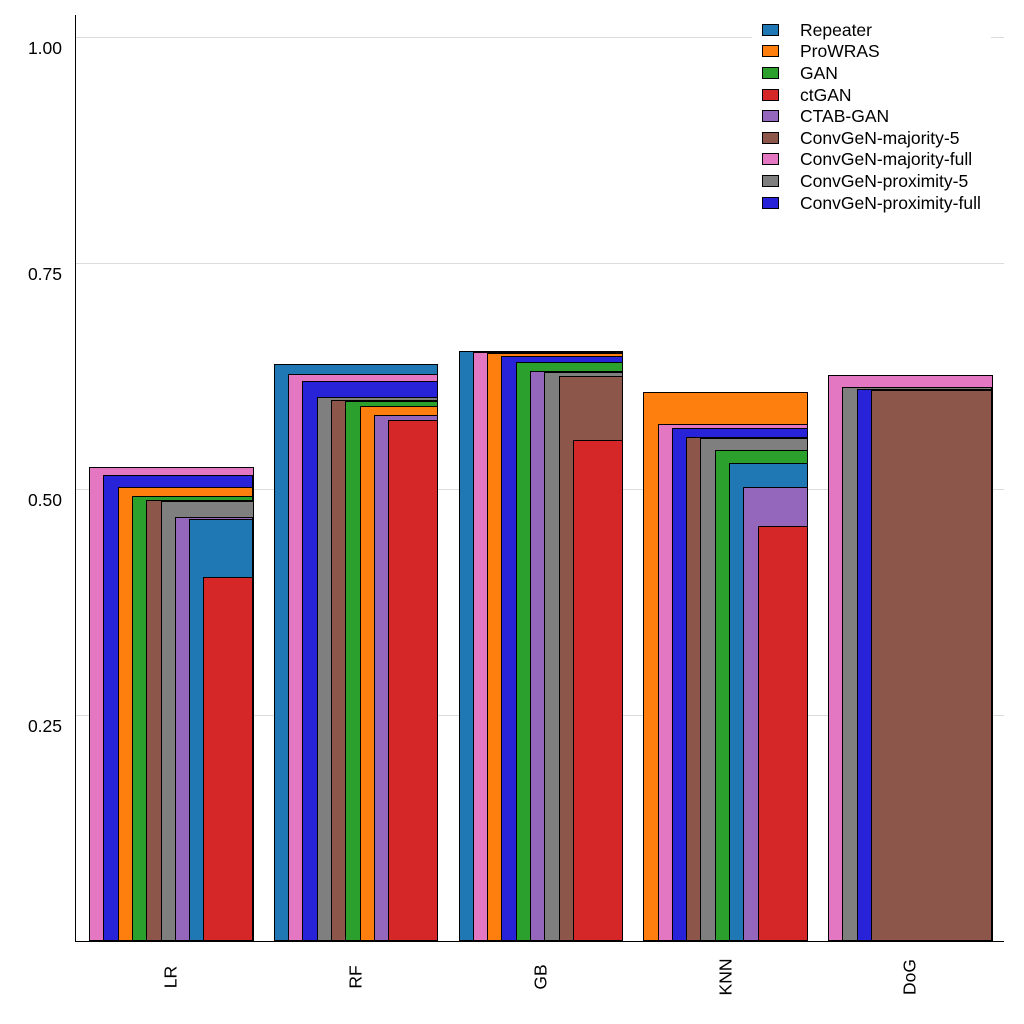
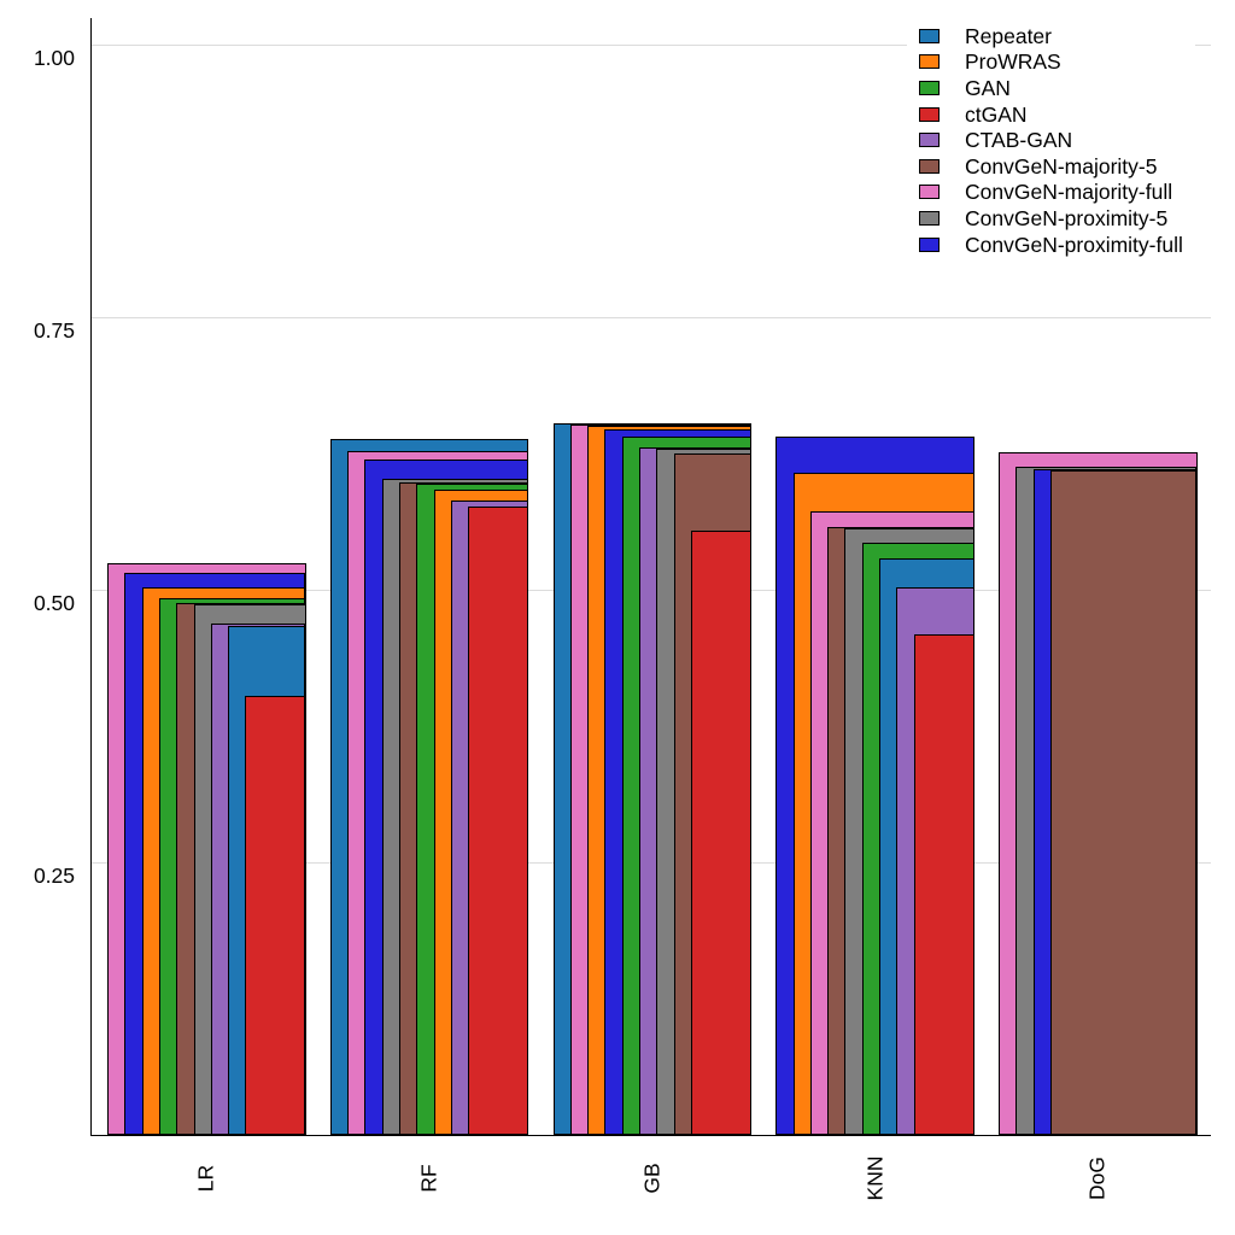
ConvGeN-proximity-full/KNN: 0.57 -> 0.64
